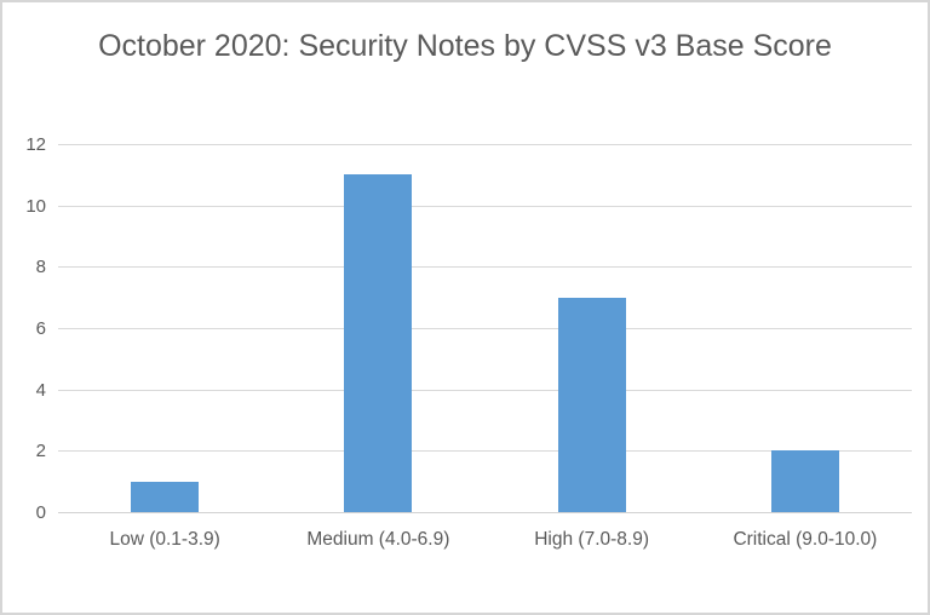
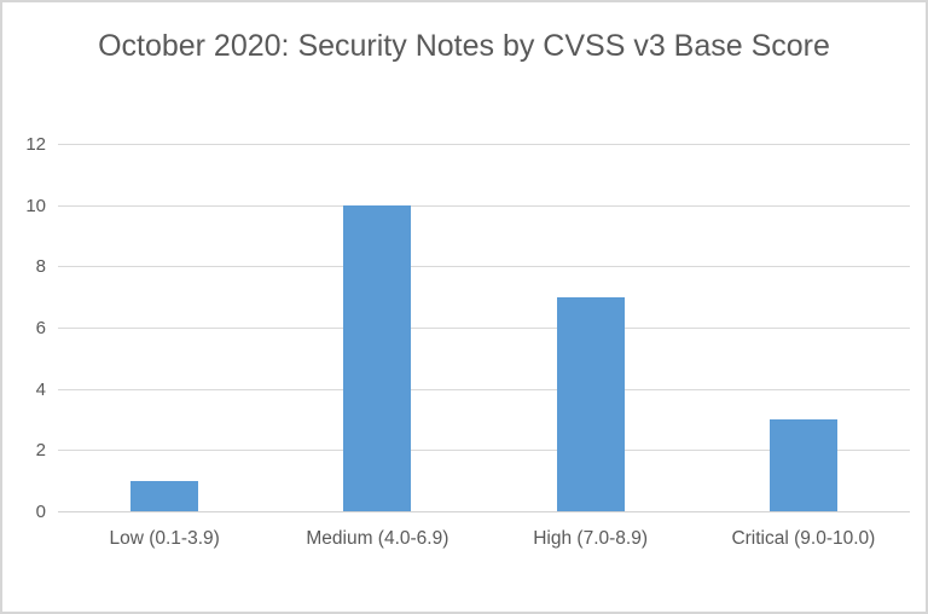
Medium (4.0-6.9): 11 -> 10
Critical (9.0-10.0): 2 -> 3
